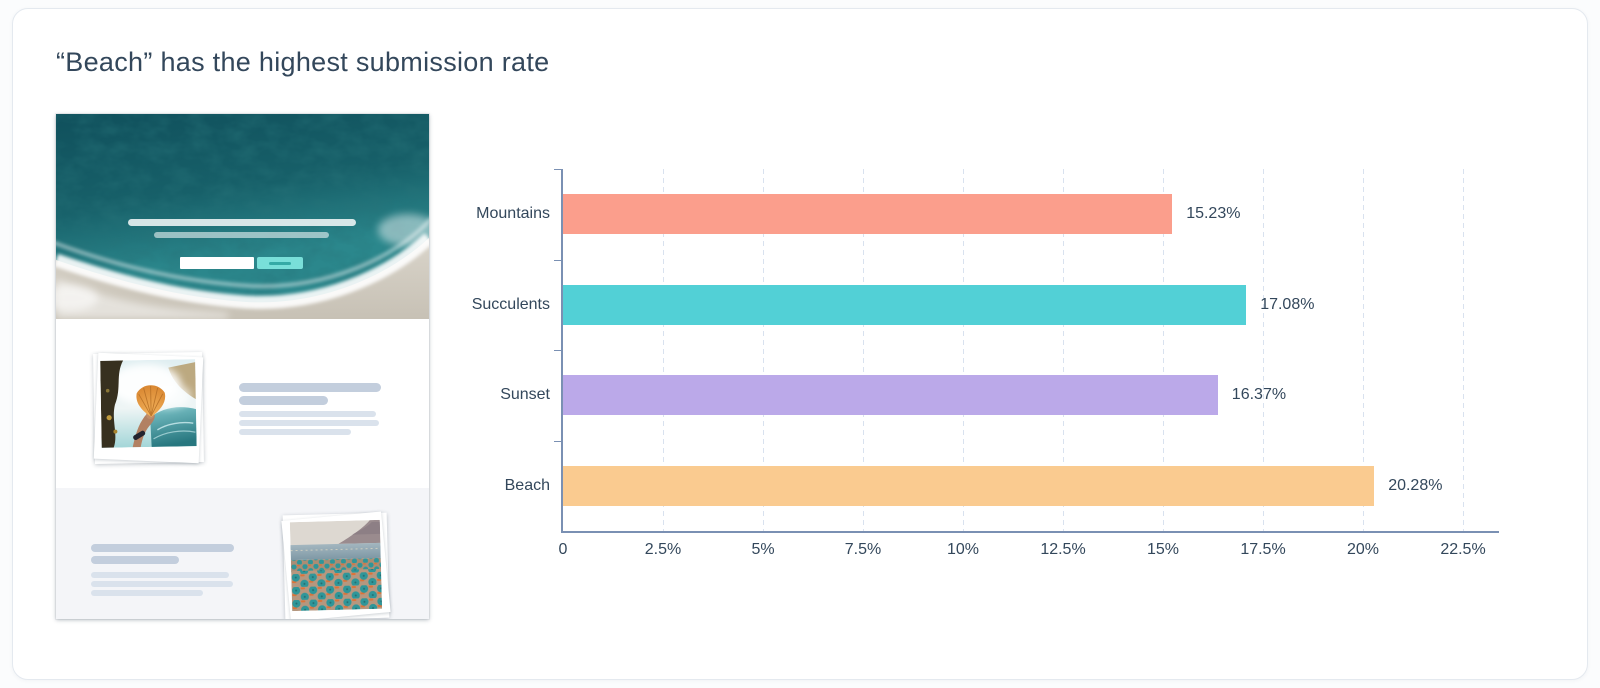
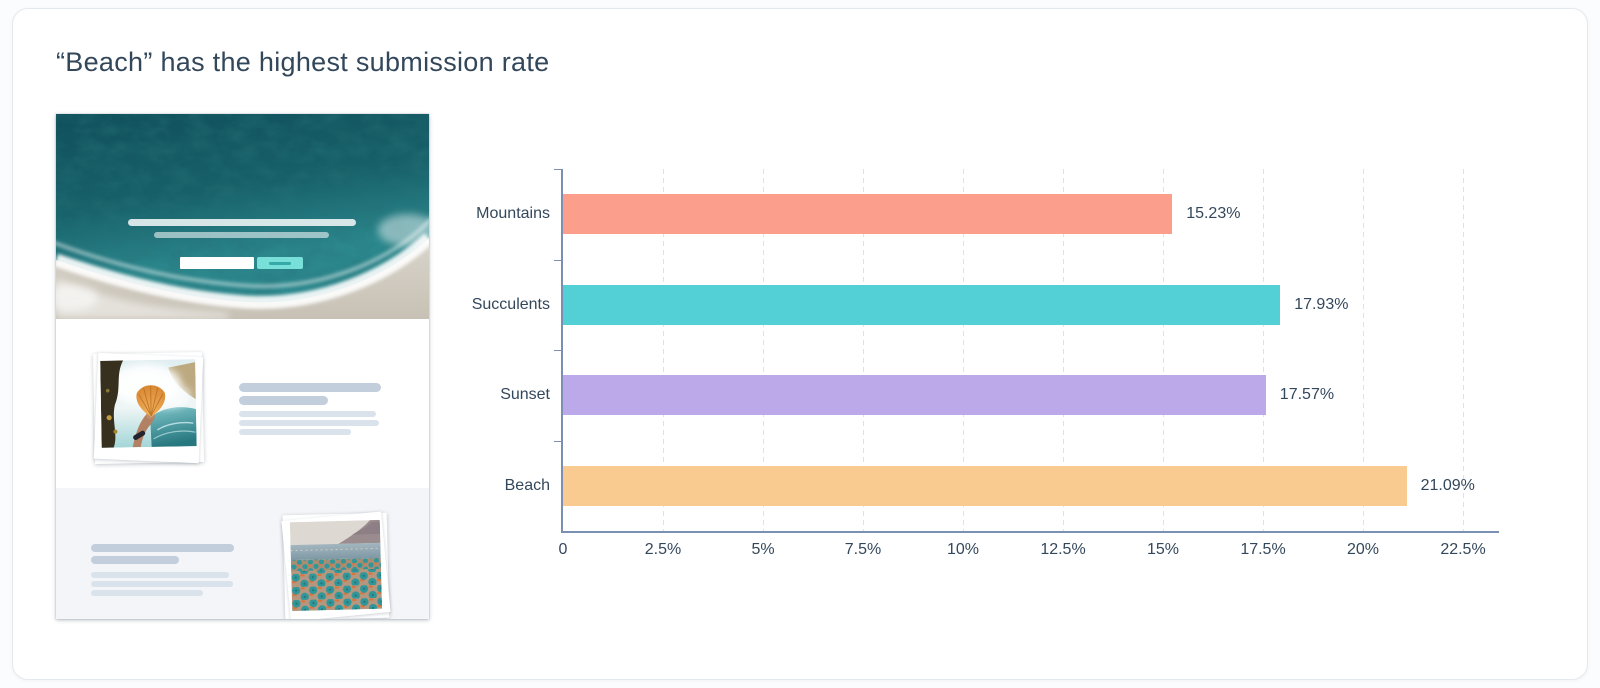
Succulents: 17.08% -> 17.93%
Sunset: 16.37% -> 17.57%
Beach: 20.28% -> 21.09%
